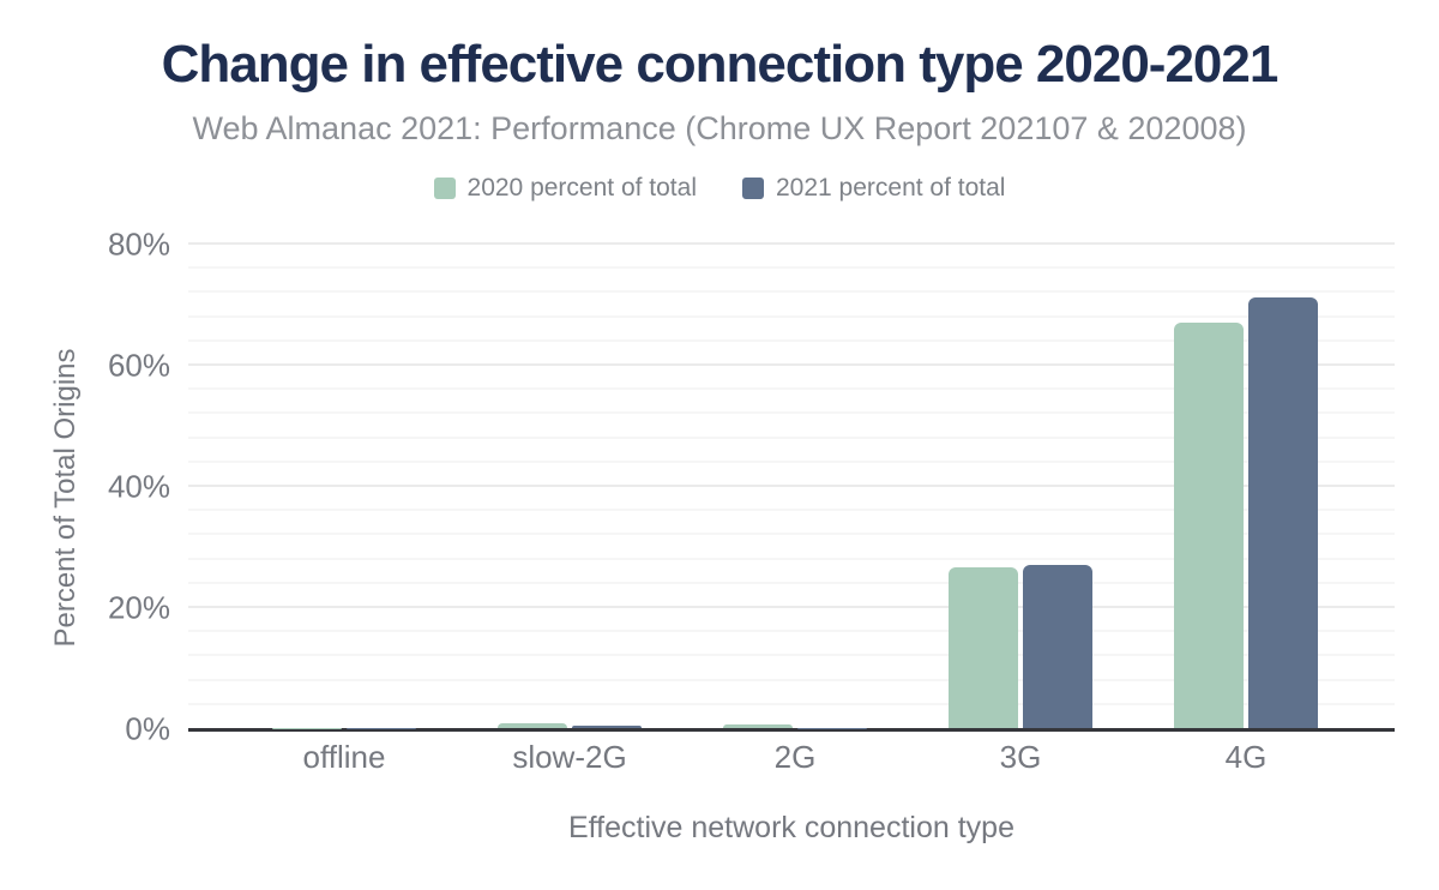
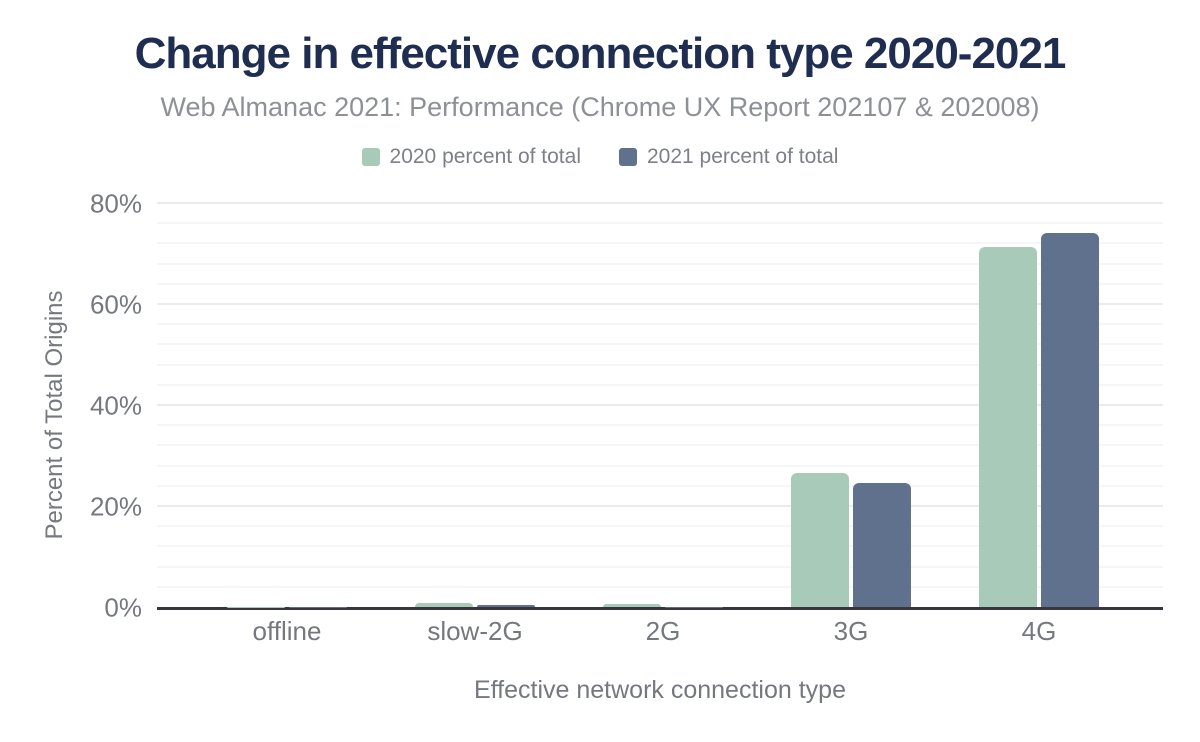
2021 percent of total/3G: 27% -> 24%
2020 percent of total/4G: 67% -> 71%
2021 percent of total/4G: 71% -> 74%
